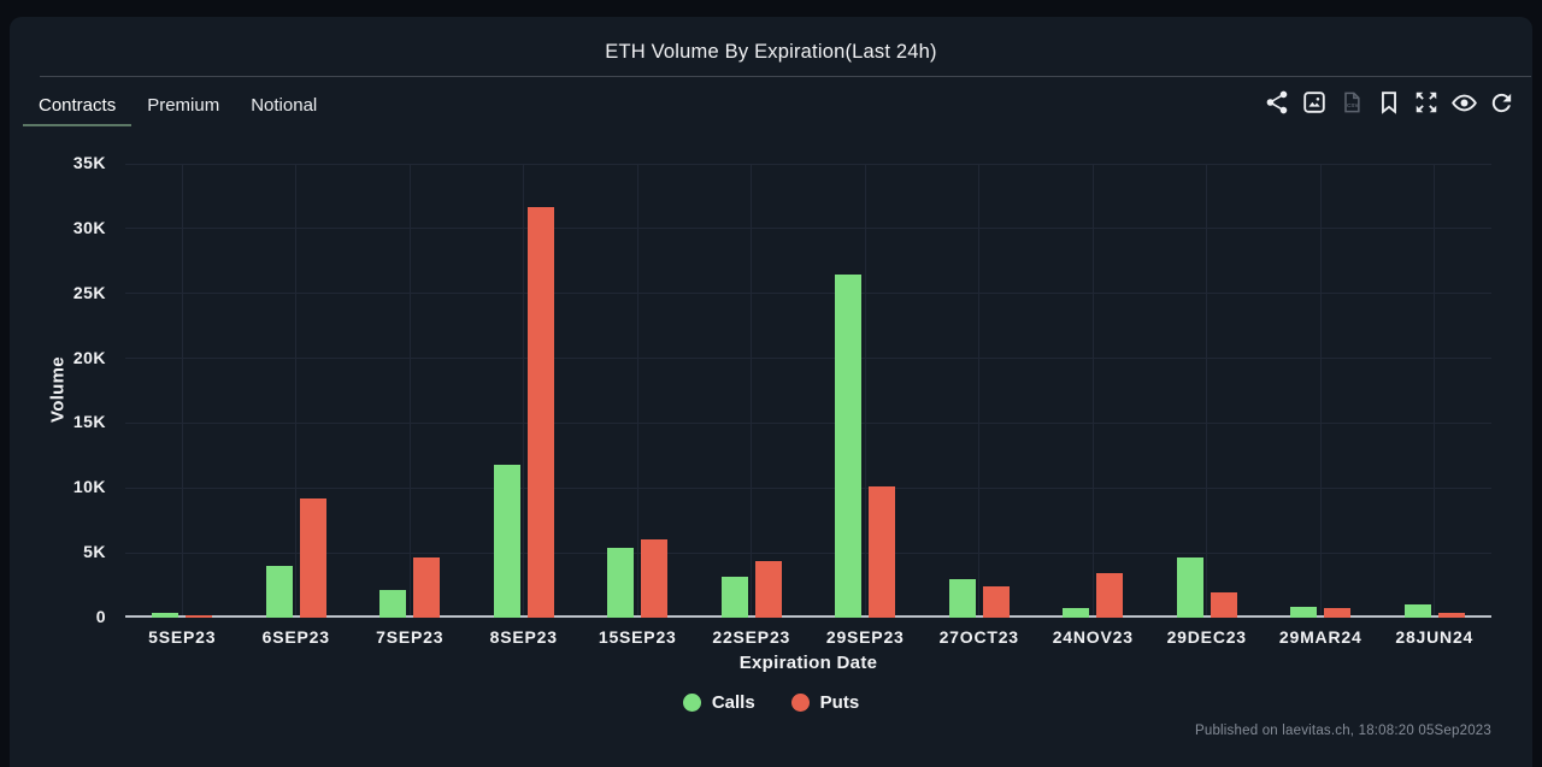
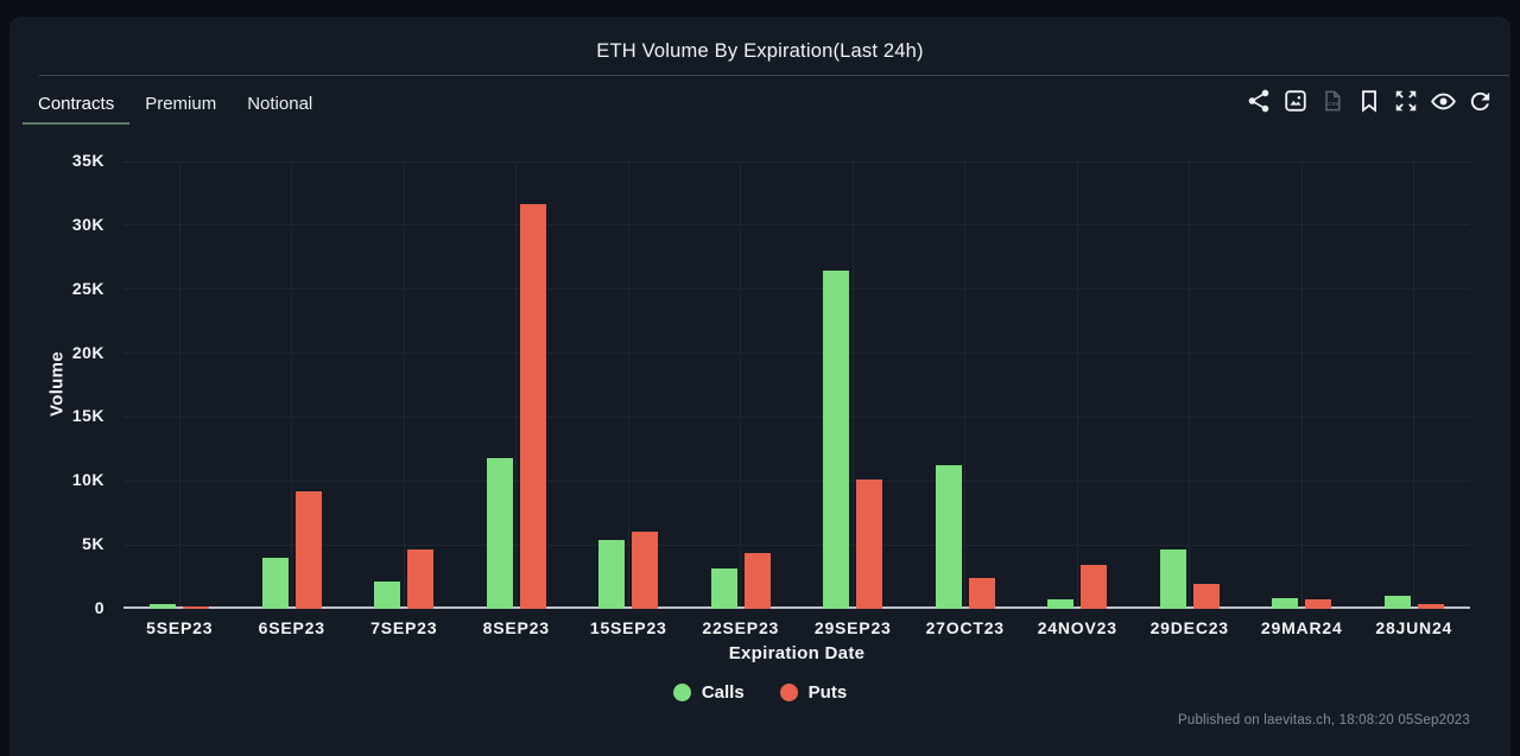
Calls/27OCT23: 3.0K -> 11.2K
